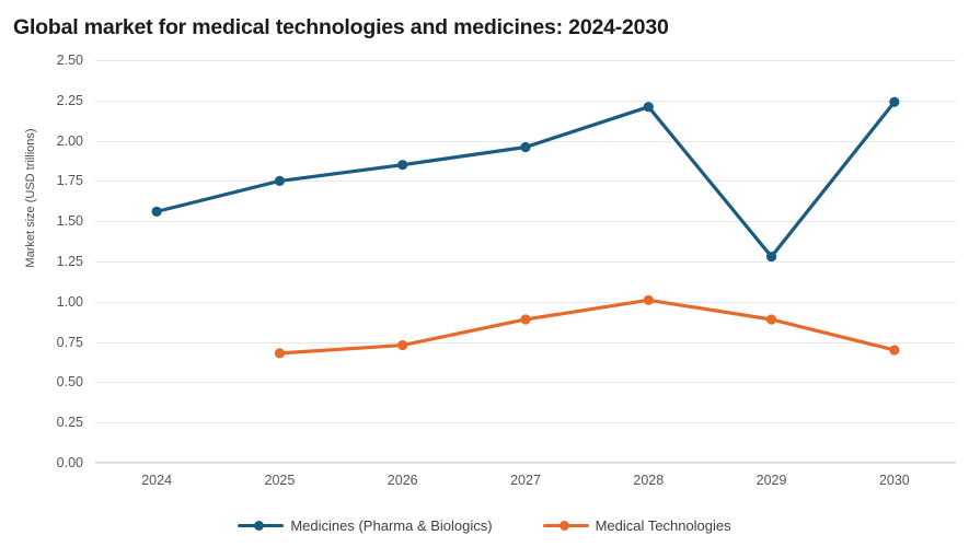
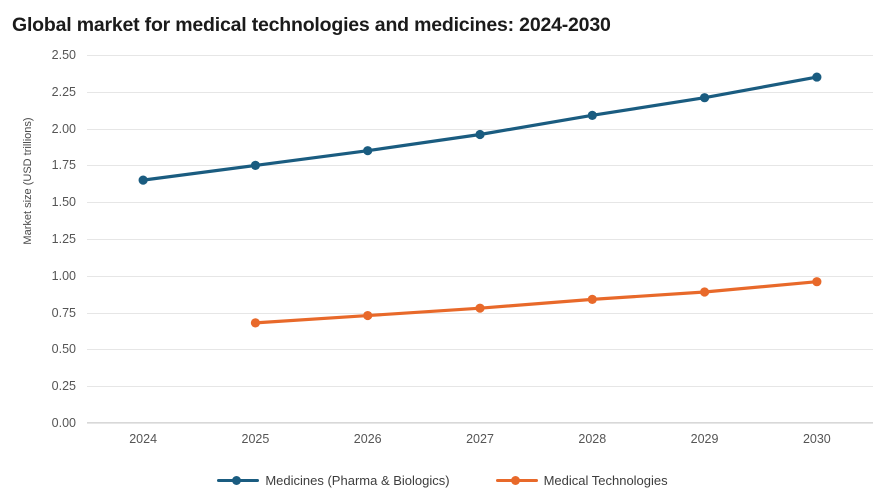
Medicines (Pharma & Biologics)/2024: 1.56 -> 1.65
Medical Technologies/2027: 0.89 -> 0.78
Medicines (Pharma & Biologics)/2028: 2.21 -> 2.09
Medical Technologies/2028: 1.01 -> 0.84
Medicines (Pharma & Biologics)/2029: 1.28 -> 2.21
Medicines (Pharma & Biologics)/2030: 2.24 -> 2.35
Medical Technologies/2030: 0.70 -> 0.96
